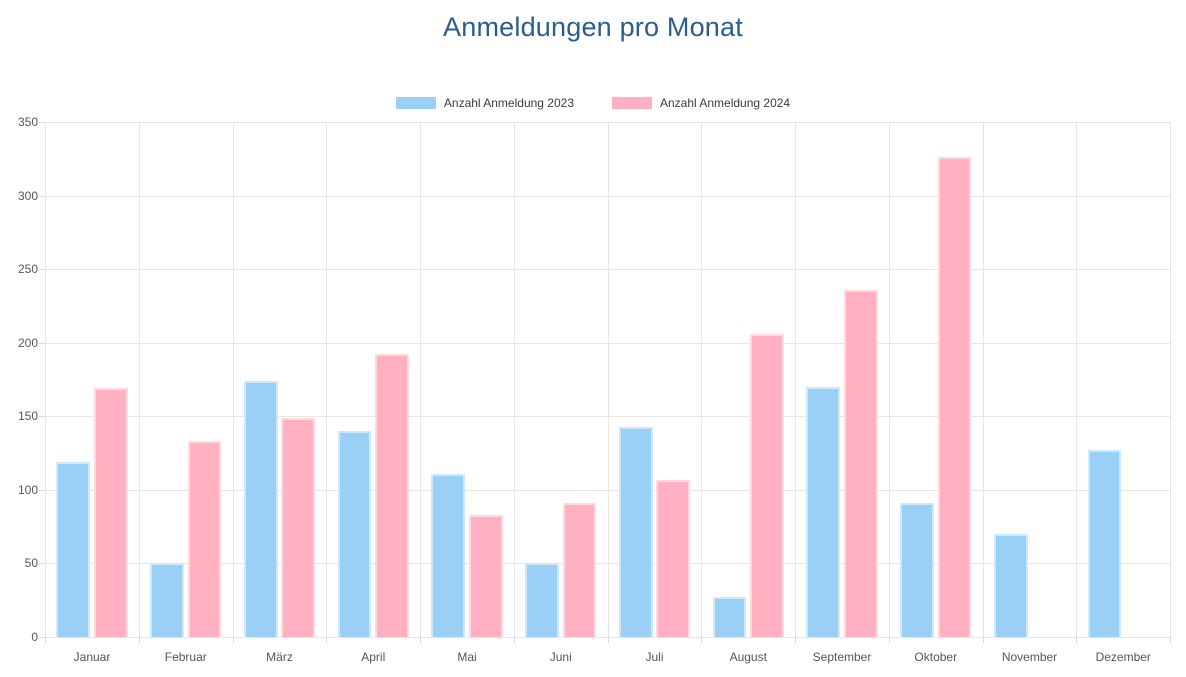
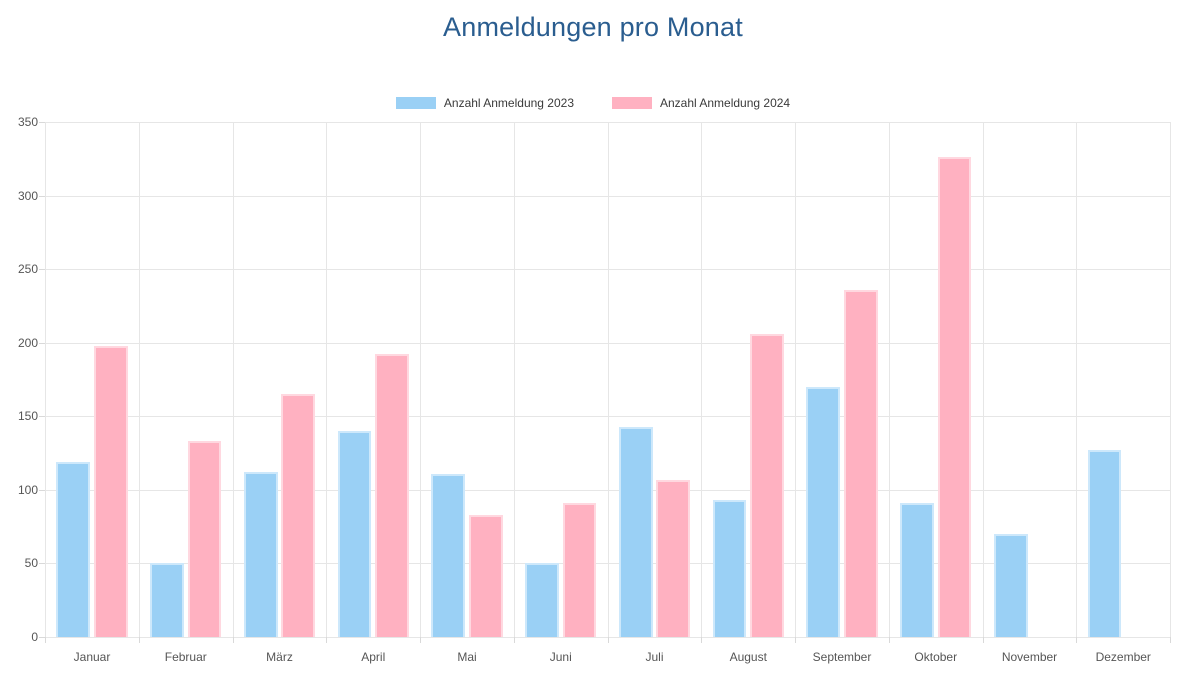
Anzahl Anmeldung 2024/Januar: 169 -> 198
Anzahl Anmeldung 2023/März: 174 -> 112
Anzahl Anmeldung 2024/März: 149 -> 165
Anzahl Anmeldung 2023/August: 27 -> 93
